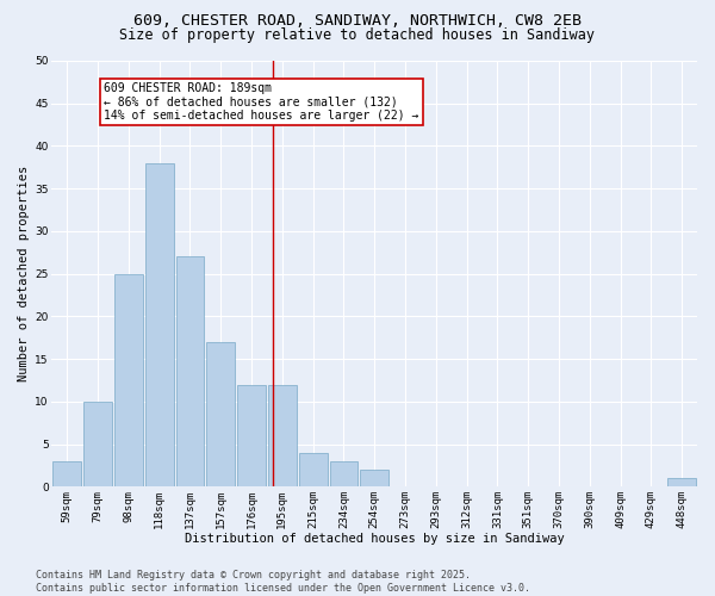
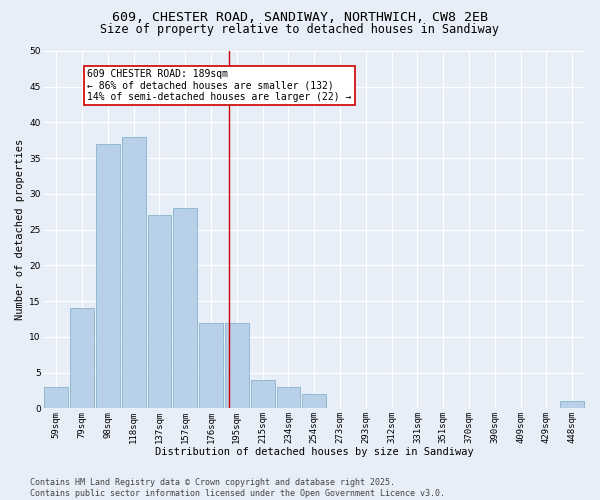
79sqm: 10 -> 14
98sqm: 25 -> 37
157sqm: 17 -> 28
